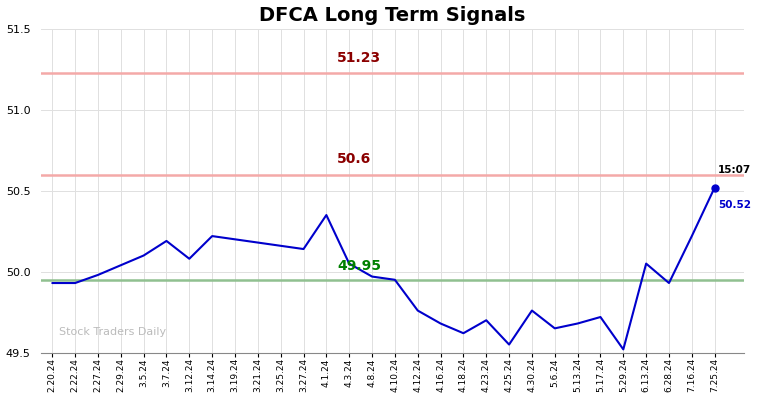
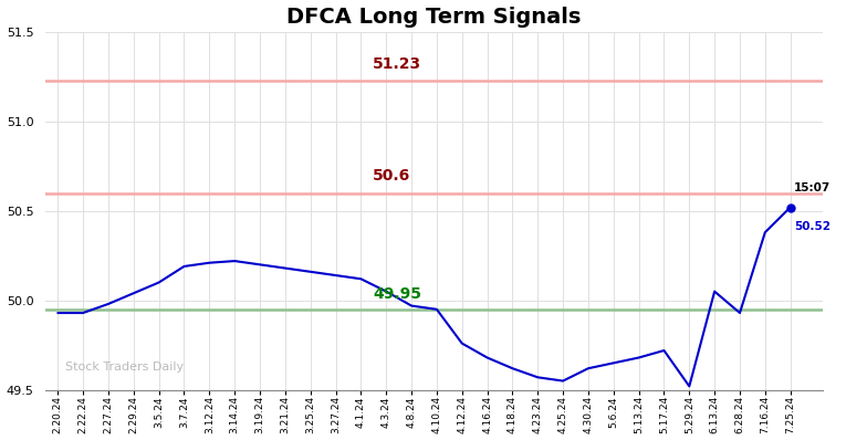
3.12.24: 50.08 -> 50.21
4.1.24: 50.35 -> 50.12
4.23.24: 49.70 -> 49.57
4.30.24: 49.76 -> 49.62
7.16.24: 50.22 -> 50.38
